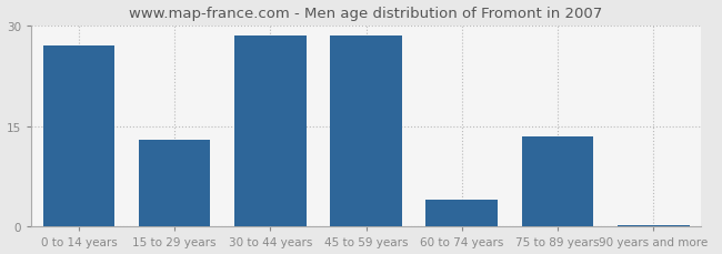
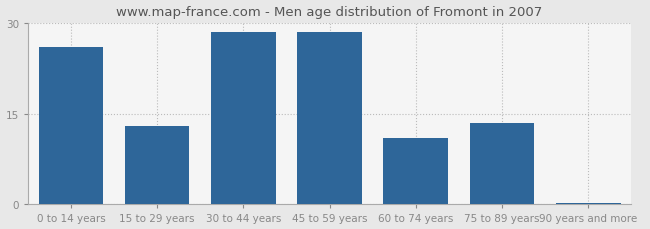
0 to 14 years: 27.0 -> 26.0
60 to 74 years: 4.0 -> 11.0
